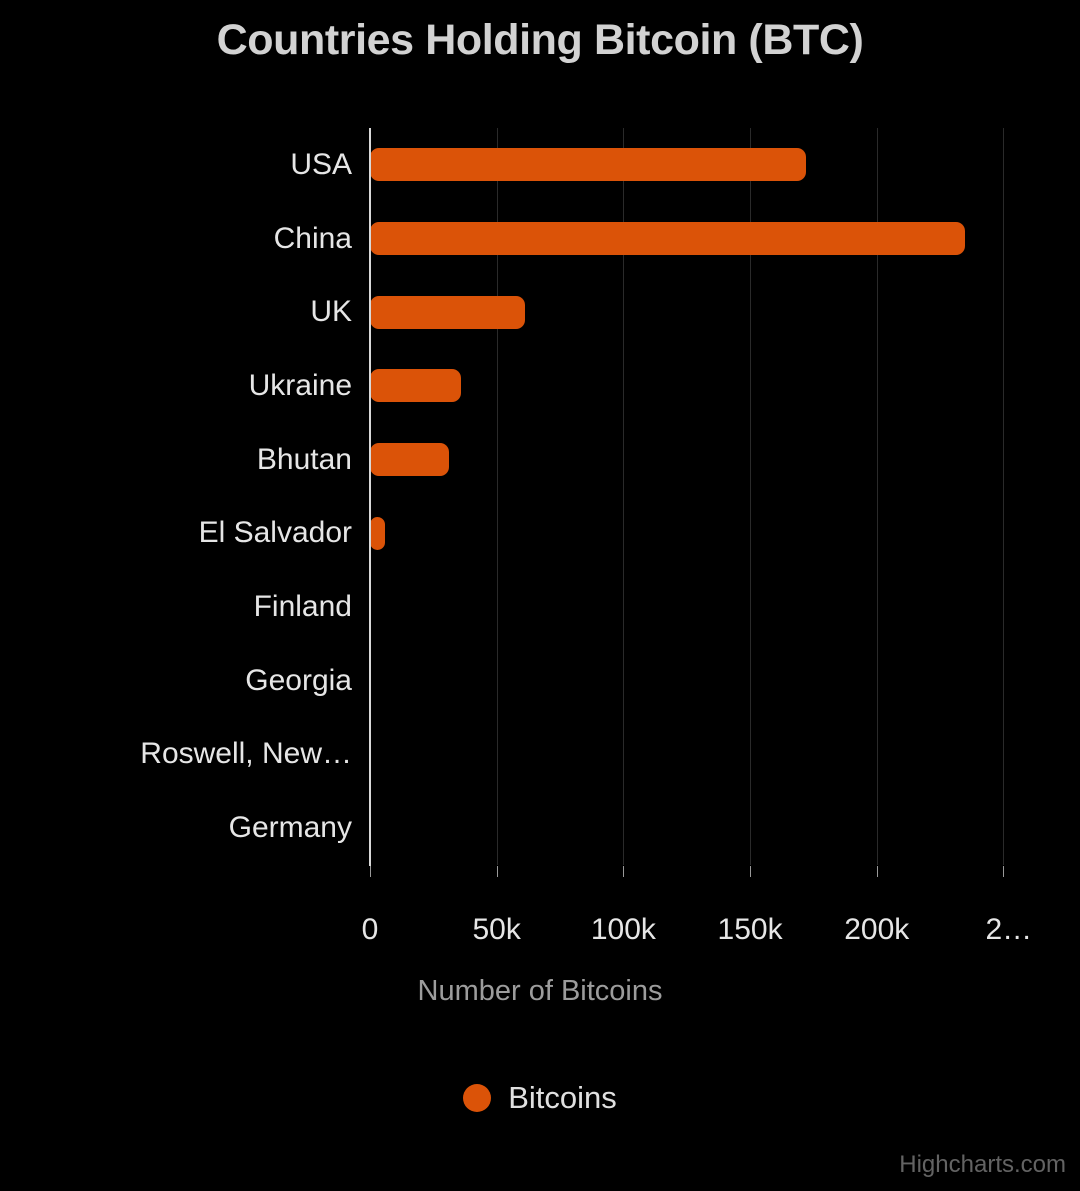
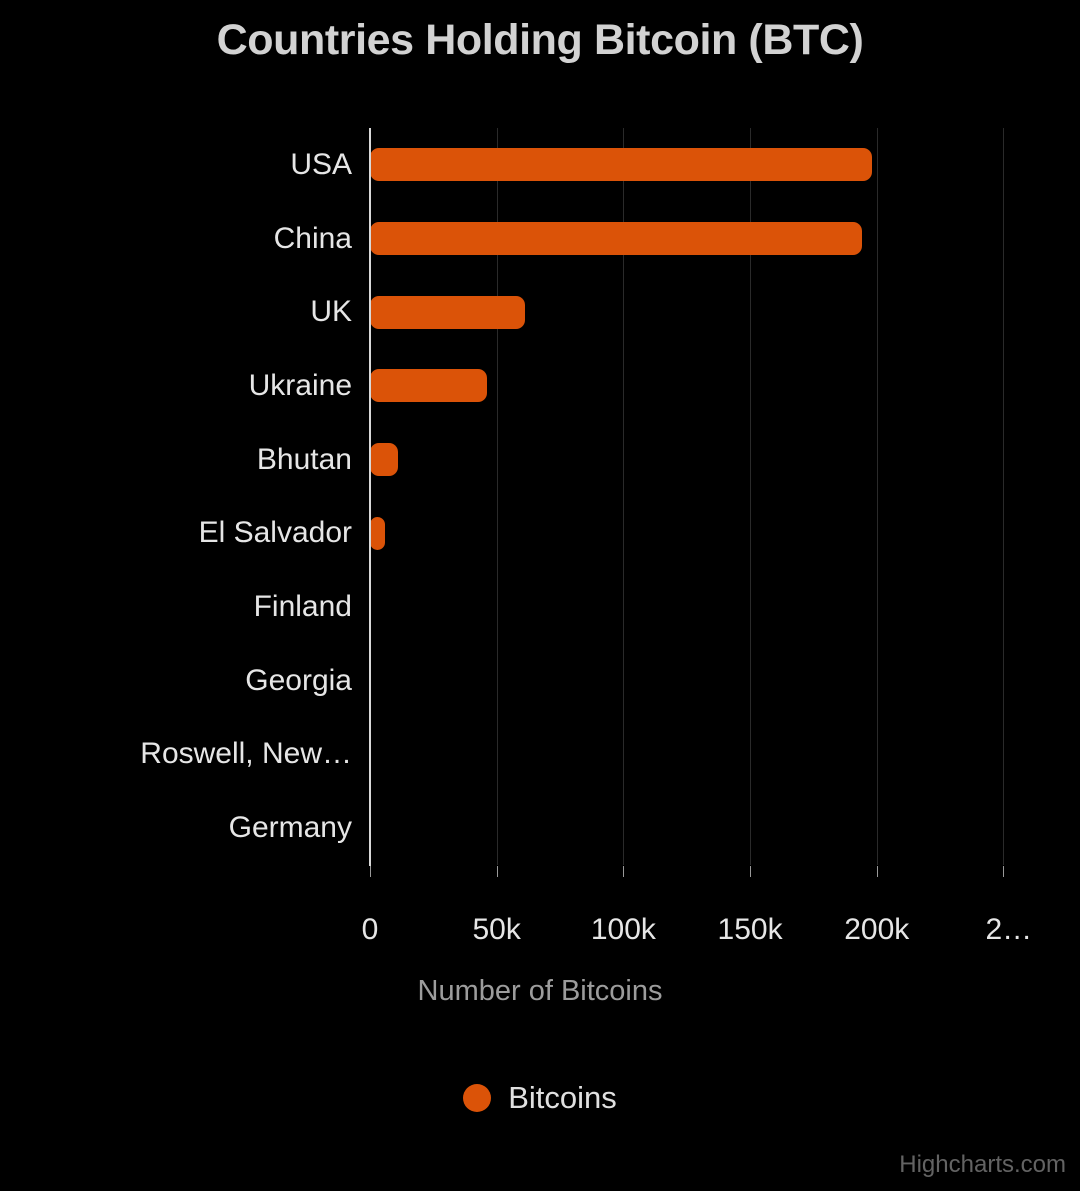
USA: 172k -> 198k
China: 235k -> 194k
Ukraine: 36k -> 46k
Bhutan: 31k -> 11k
